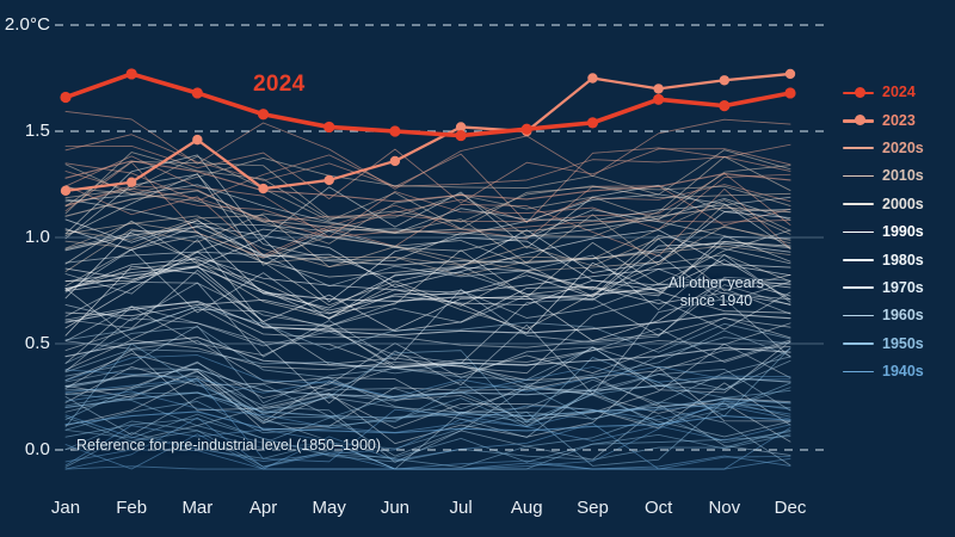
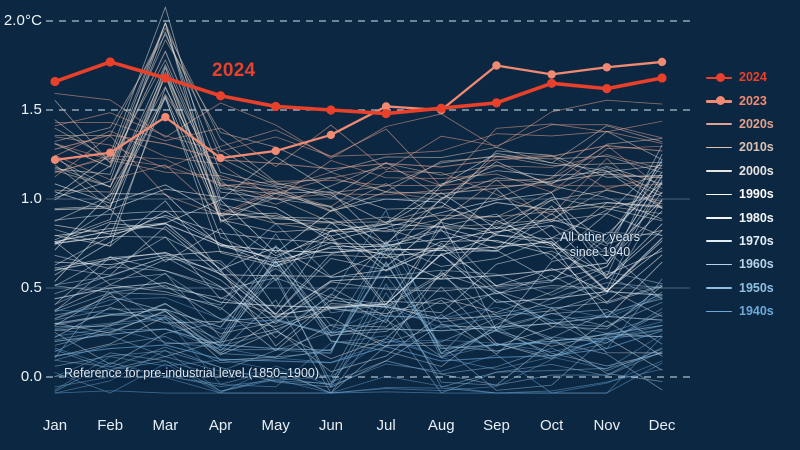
2010s/Jan: 1.10 -> 1.31
2000s/Feb: 1.01 -> 0.95
2010s/Mar: 1.22 -> 1.83
2000s/Mar: 1.05 -> 1.74
1980s/May: 0.56 -> 0.33
1960s/May: 0.26 -> 0.65
2010s/Jun: 1.02 -> 0.93
2000s/Jul: 0.89 -> 0.62
1950s/Jul: 0.17 -> 0.64
1940s/Jul: 0.10 -> 0.17
1970s/Aug: 0.40 -> 0.69
2000s/Sep: 0.90 -> 0.98
1990s/Nov: 0.80 -> 0.48
1980s/Dec: 0.62 -> 1.13
1950s/Dec: 0.22 -> 0.29
1940s/Dec: 0.14 -> 0.26
